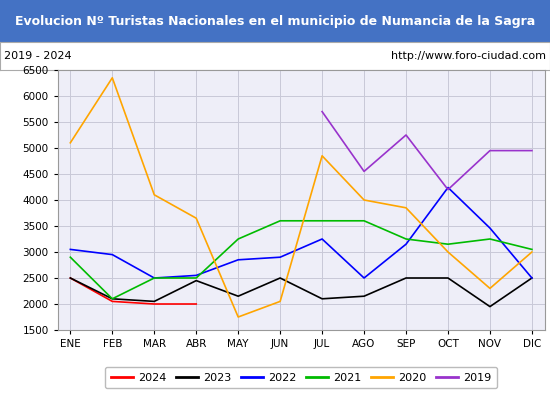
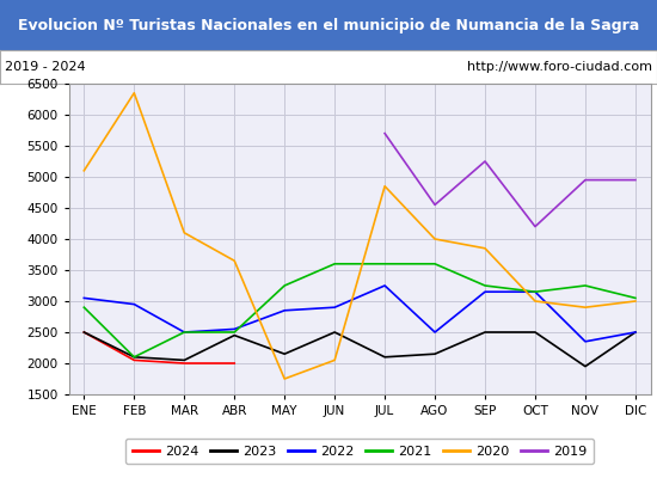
2022/OCT: 4240 -> 3150
2022/NOV: 3460 -> 2350
2020/NOV: 2300 -> 2900
